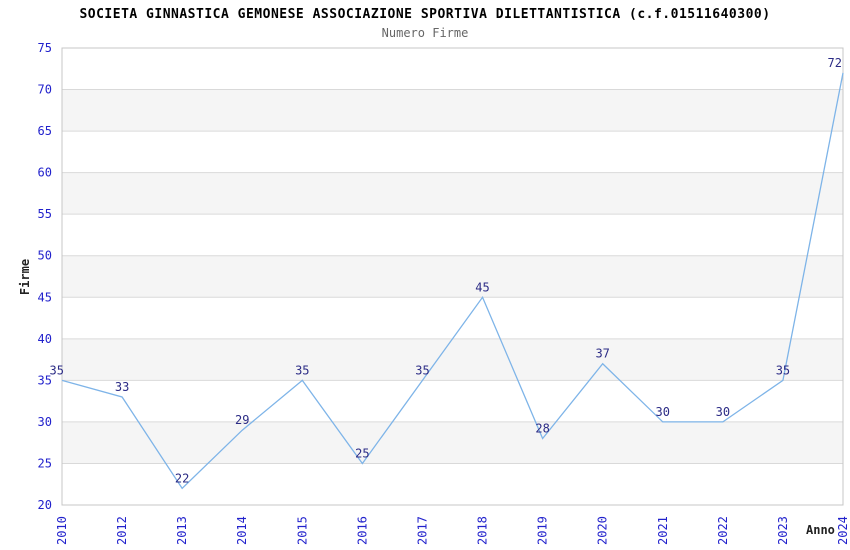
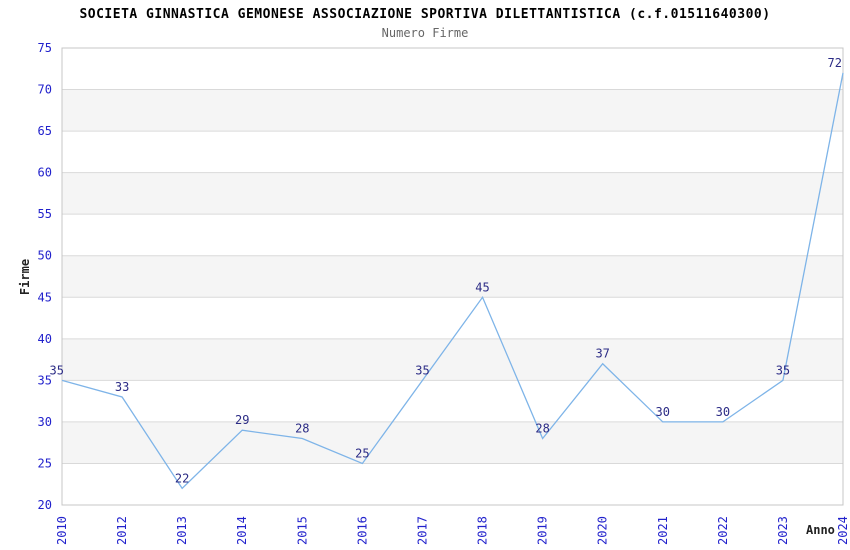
2015: 35 -> 28
